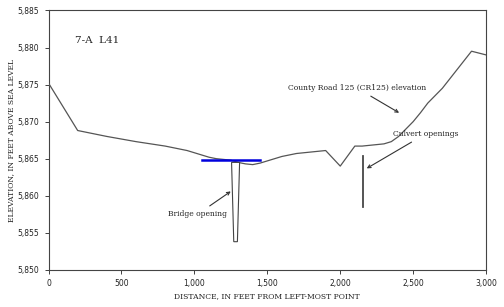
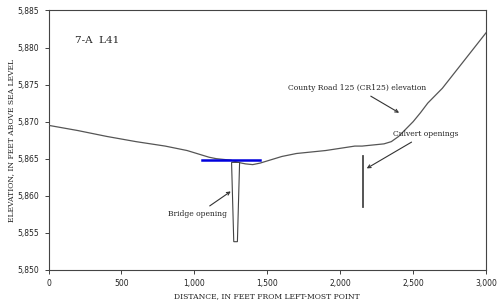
0: 5,875.2 -> 5,869.5
2,000: 5,864.0 -> 5,866.4
3,000: 5,879.0 -> 5,882.0
